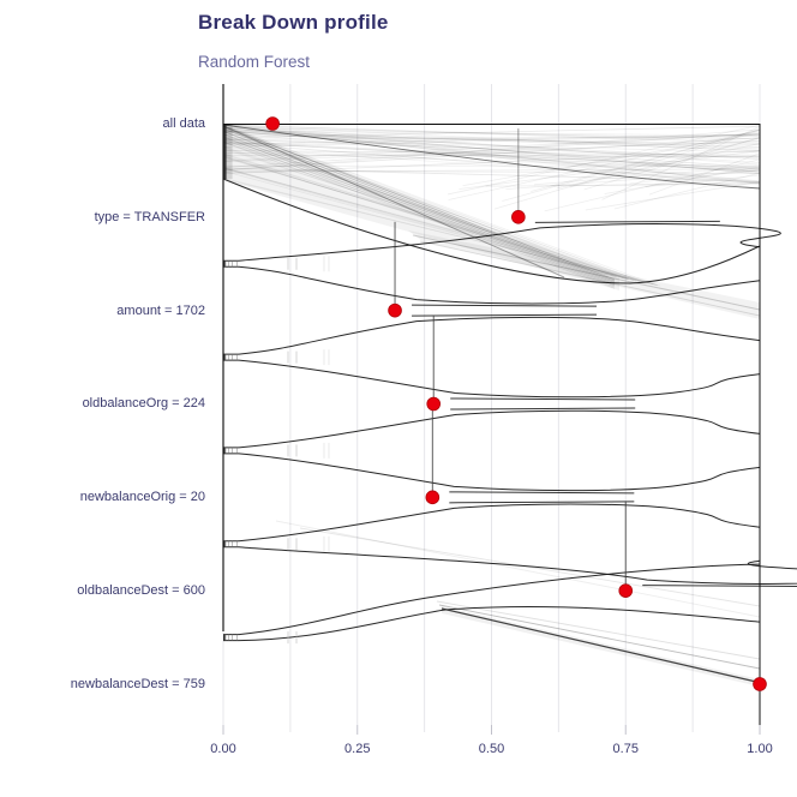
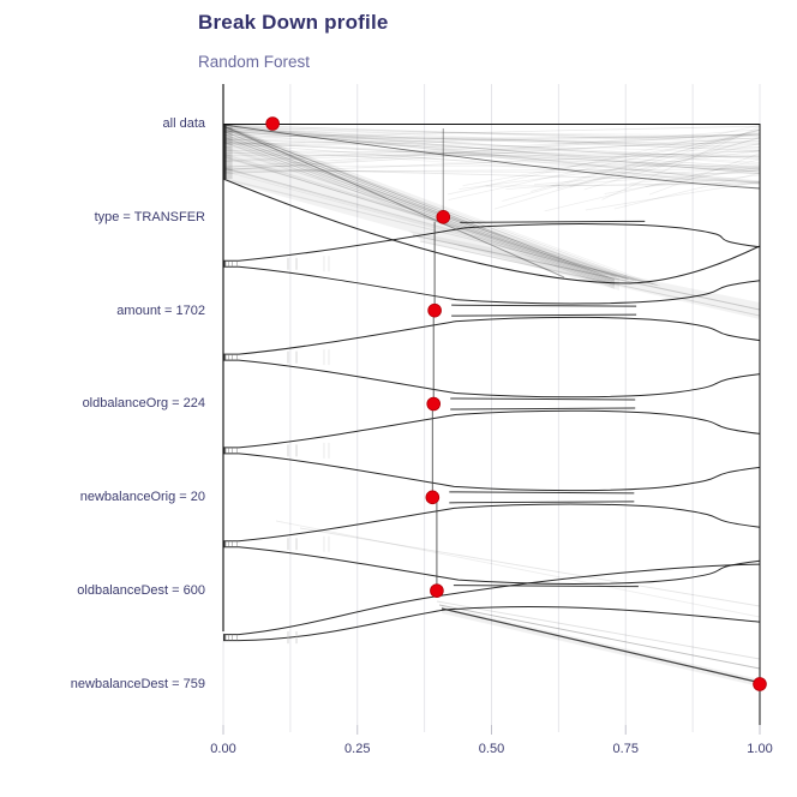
type = TRANSFER: 0.55 -> 0.41
amount = 1702: 0.32 -> 0.39
oldbalanceDest = 600: 0.75 -> 0.40
